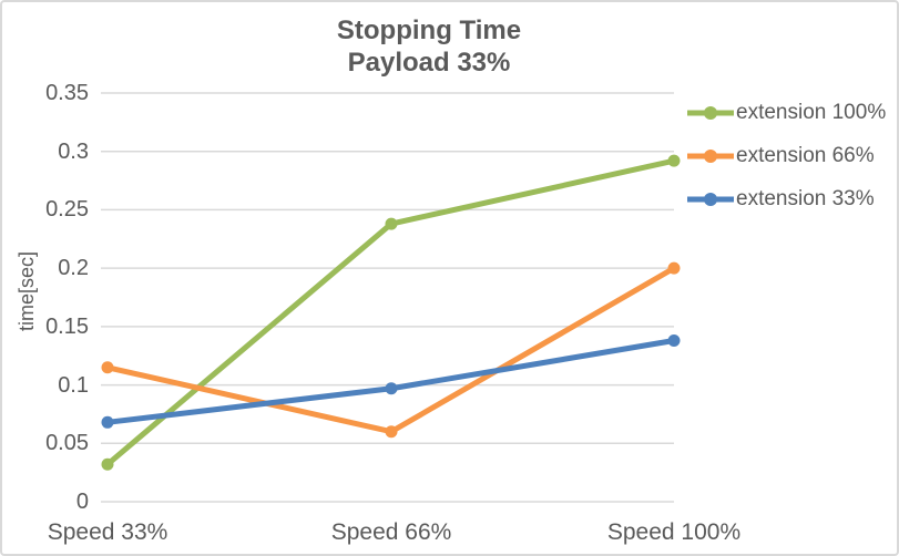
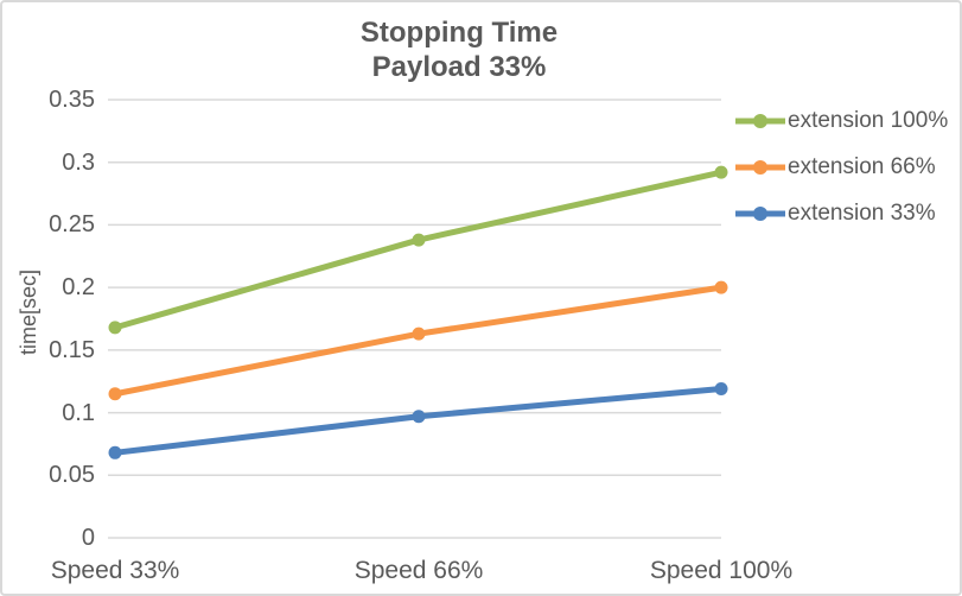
extension 100%/Speed 33%: 0.032 -> 0.168
extension 66%/Speed 66%: 0.060 -> 0.163
extension 33%/Speed 100%: 0.138 -> 0.119
